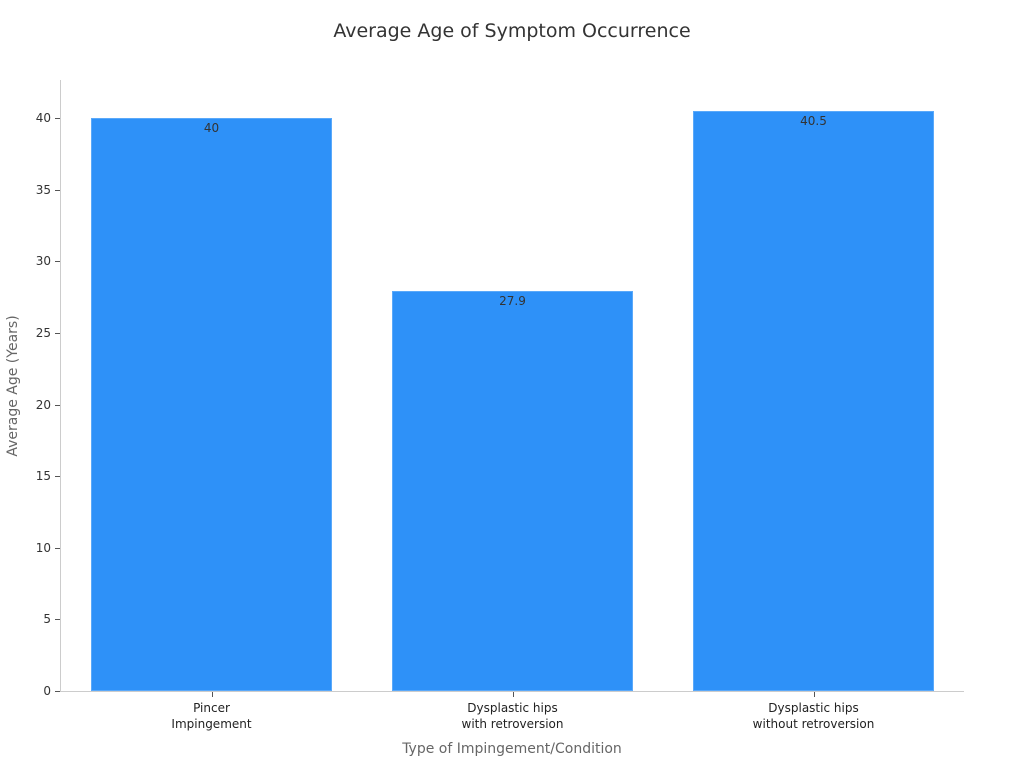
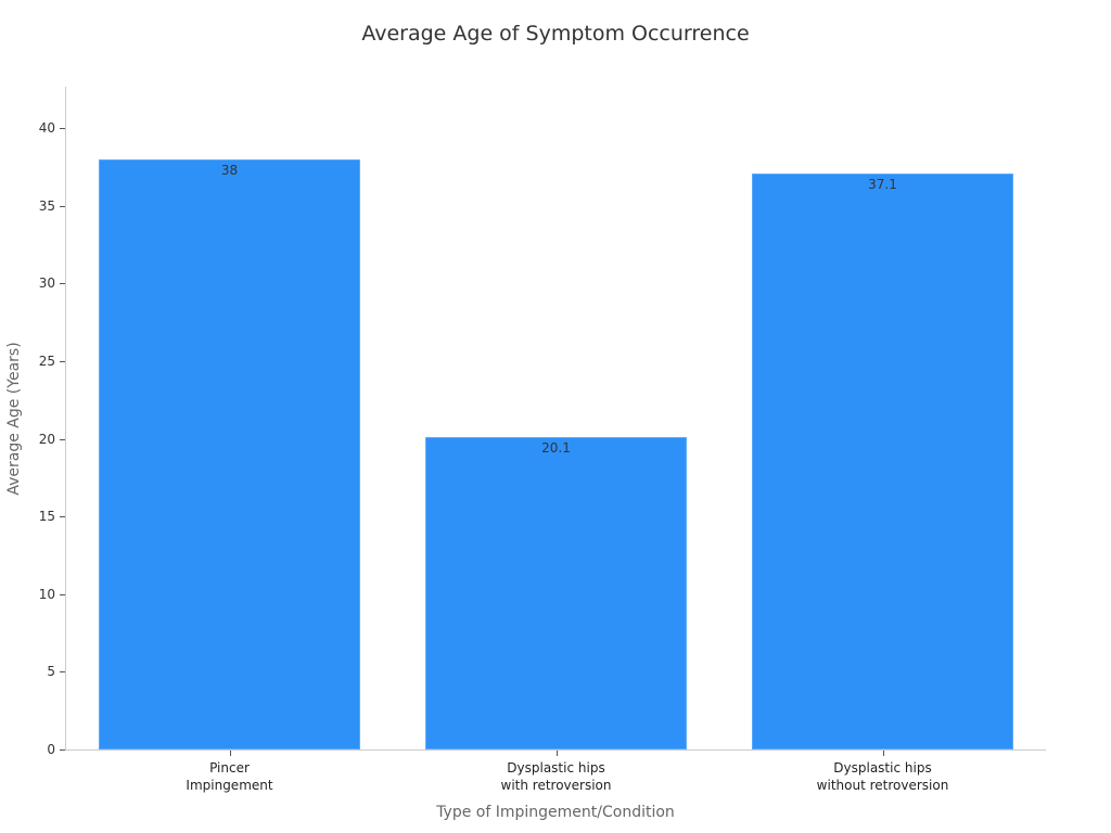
Pincer Impingement: 40 -> 38
Dysplastic hips with retroversion: 27.9 -> 20.1
Dysplastic hips without retroversion: 40.5 -> 37.1
